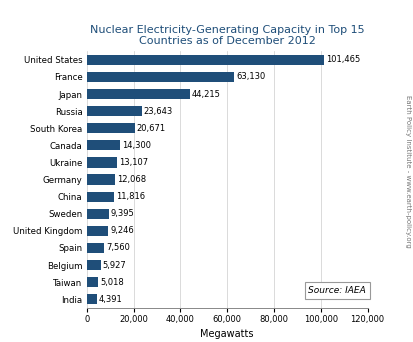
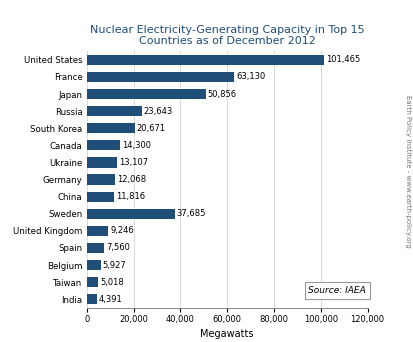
Japan: 44,215 -> 50,856
Sweden: 9,395 -> 37,685
